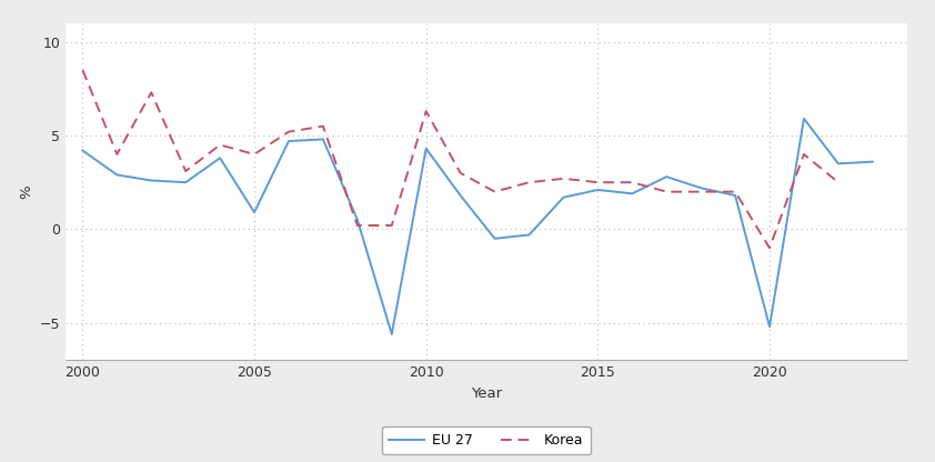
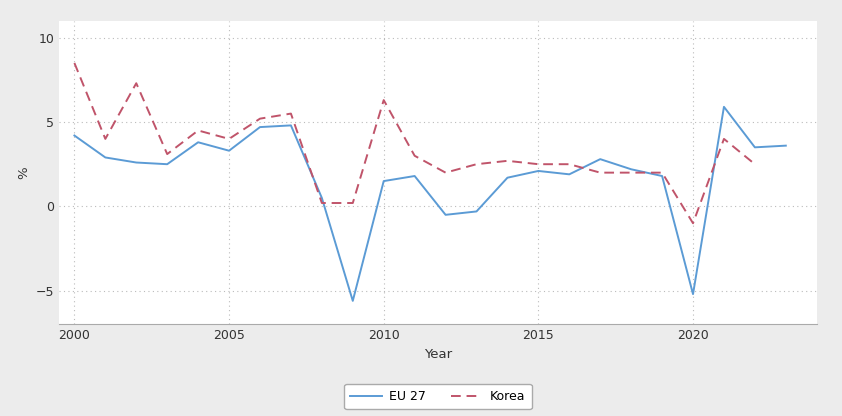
EU 27/2005: 0.9 -> 3.3
EU 27/2010: 4.3 -> 1.5
